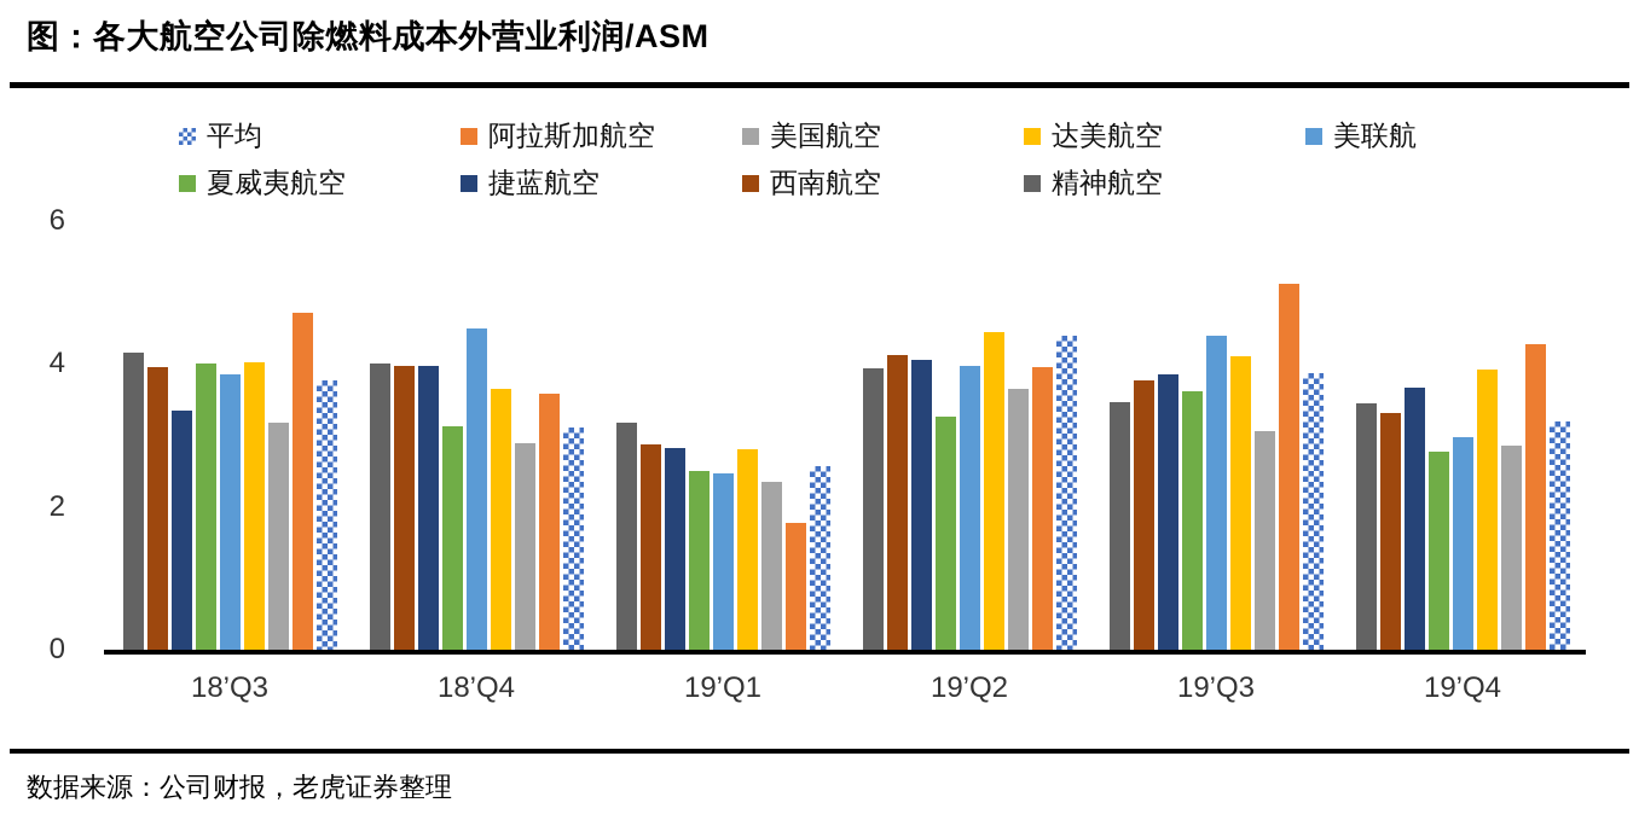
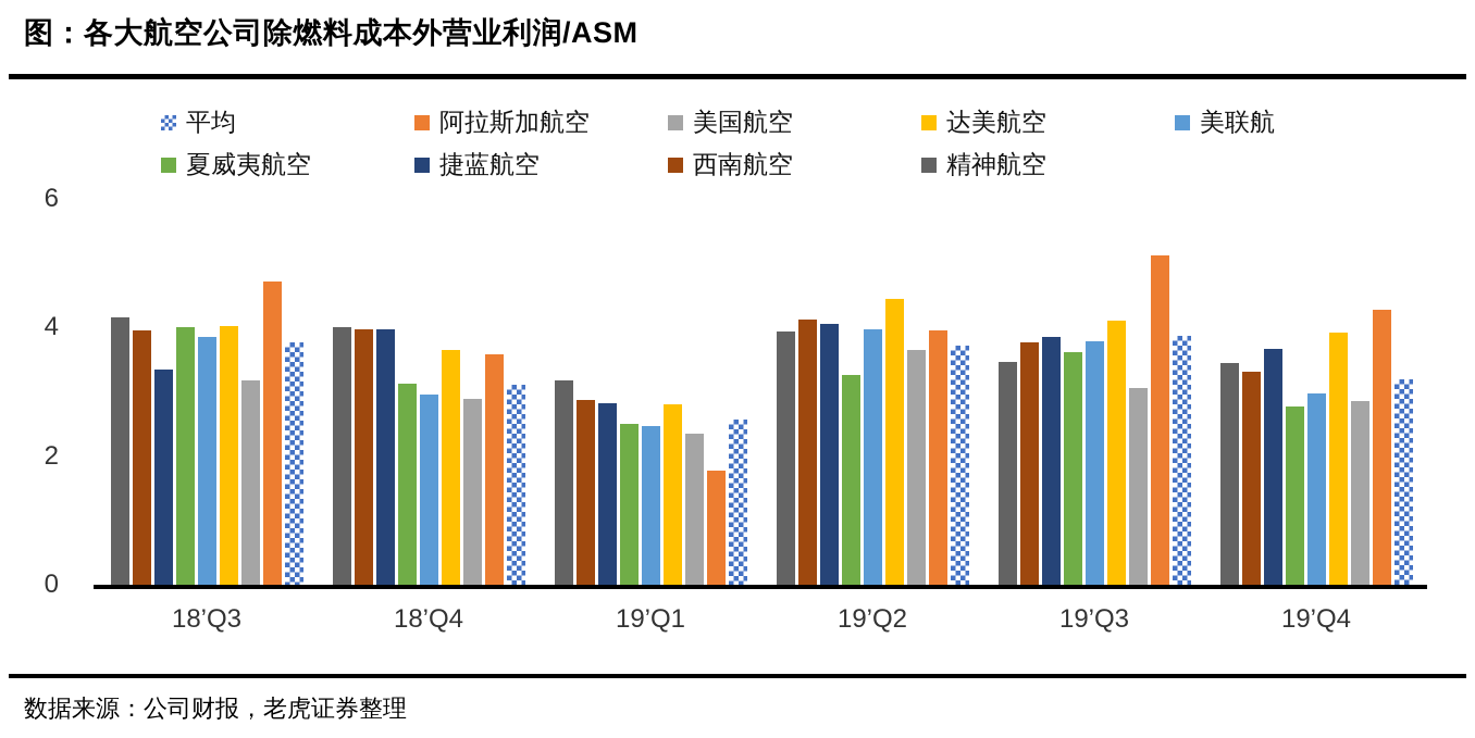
美联航/18’Q4: 4.5 -> 3.0
平均/19’Q2: 4.4 -> 3.7
美联航/19’Q3: 4.4 -> 3.8
